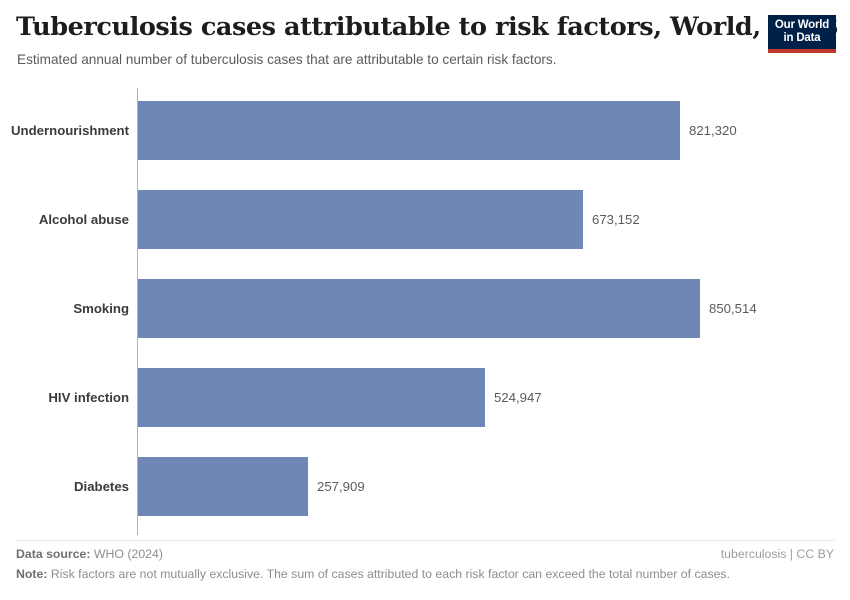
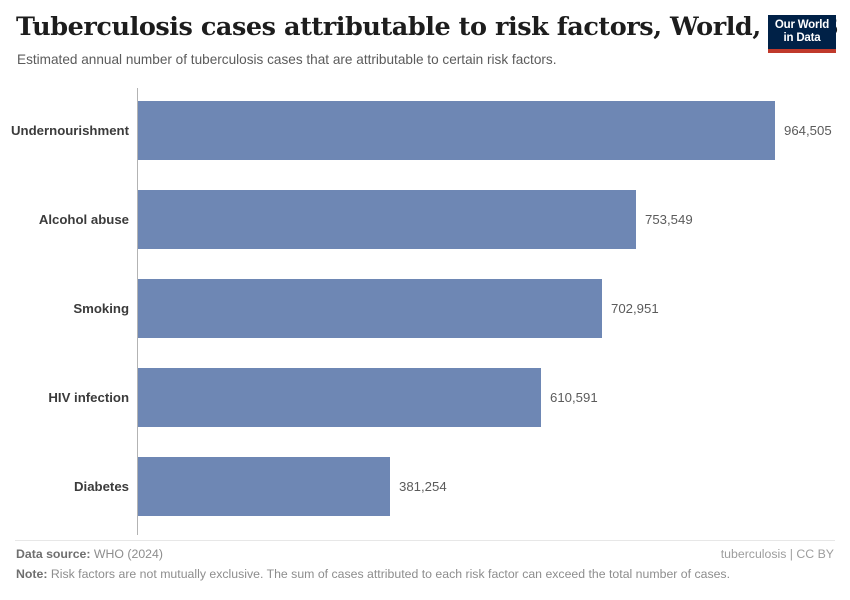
Undernourishment: 821,320 -> 964,505
Alcohol abuse: 673,152 -> 753,549
Smoking: 850,514 -> 702,951
HIV infection: 524,947 -> 610,591
Diabetes: 257,909 -> 381,254
